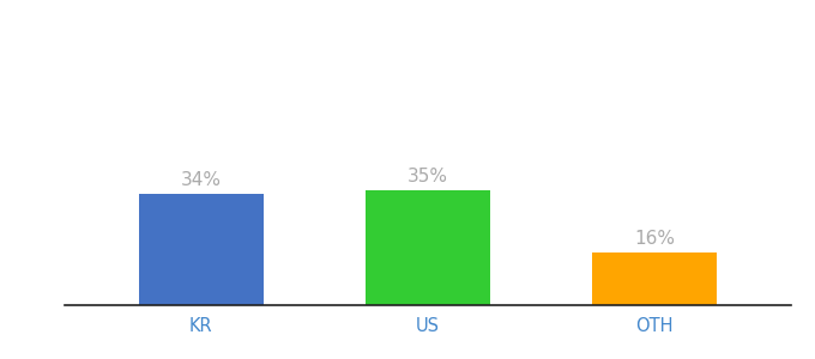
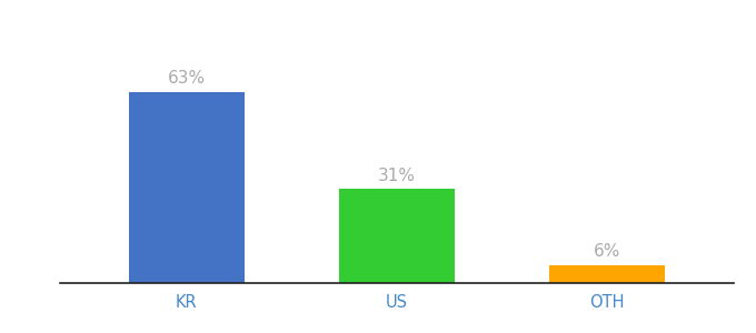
KR: 34% -> 63%
US: 35% -> 31%
OTH: 16% -> 6%
